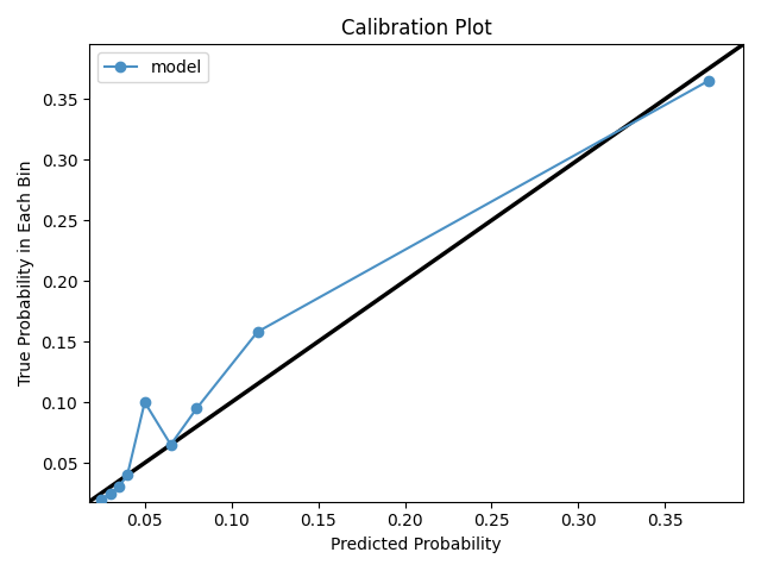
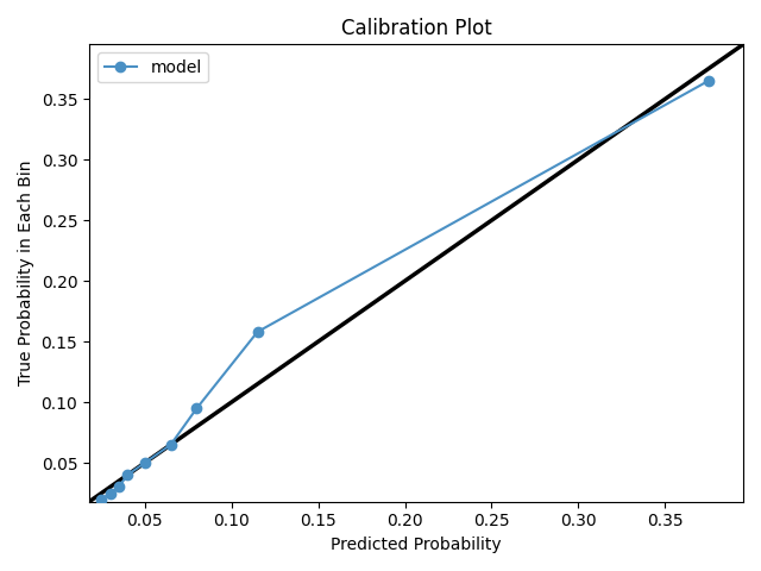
0.05: 0.100 -> 0.050
